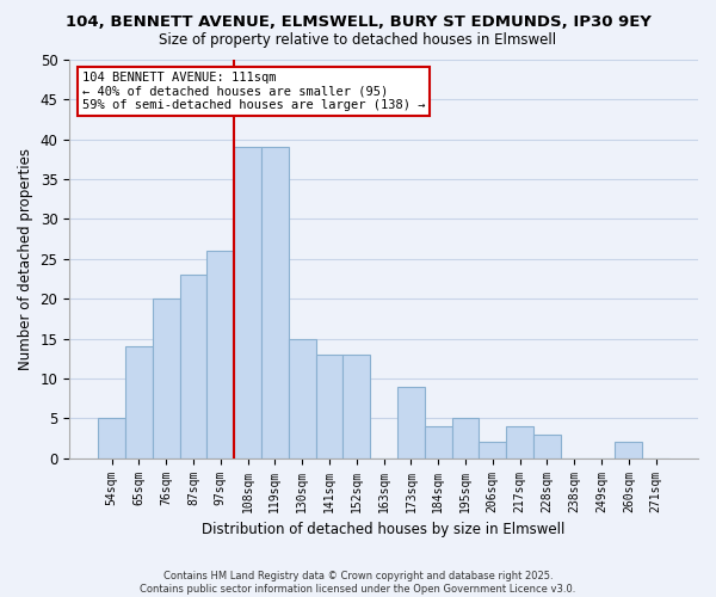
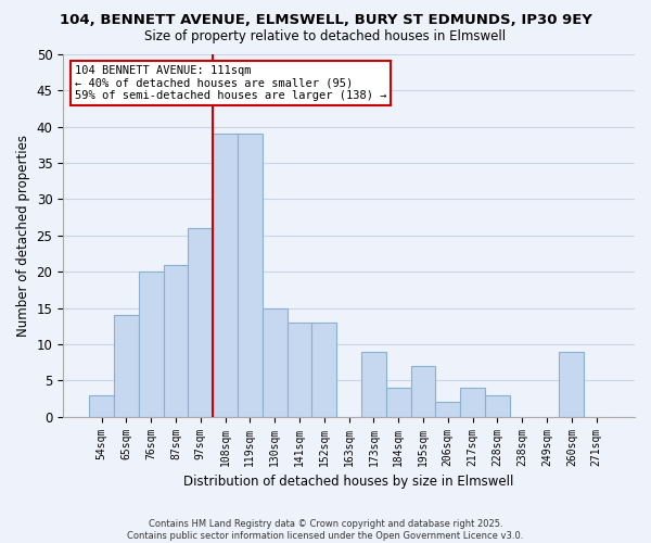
54sqm: 5 -> 3
87sqm: 23 -> 21
195sqm: 5 -> 7
260sqm: 2 -> 9
